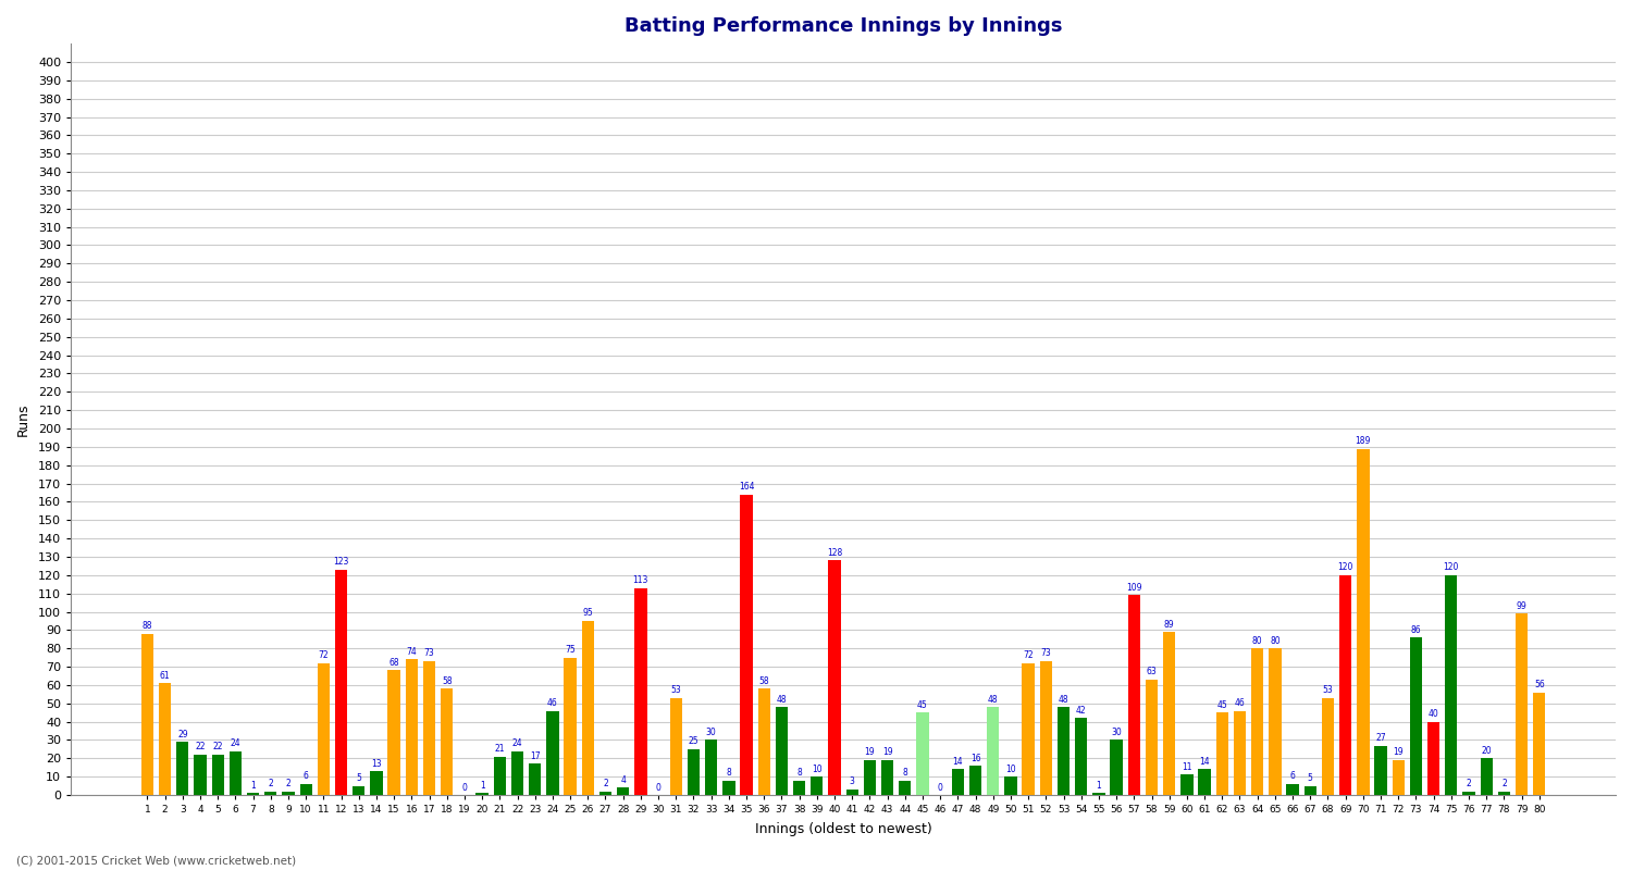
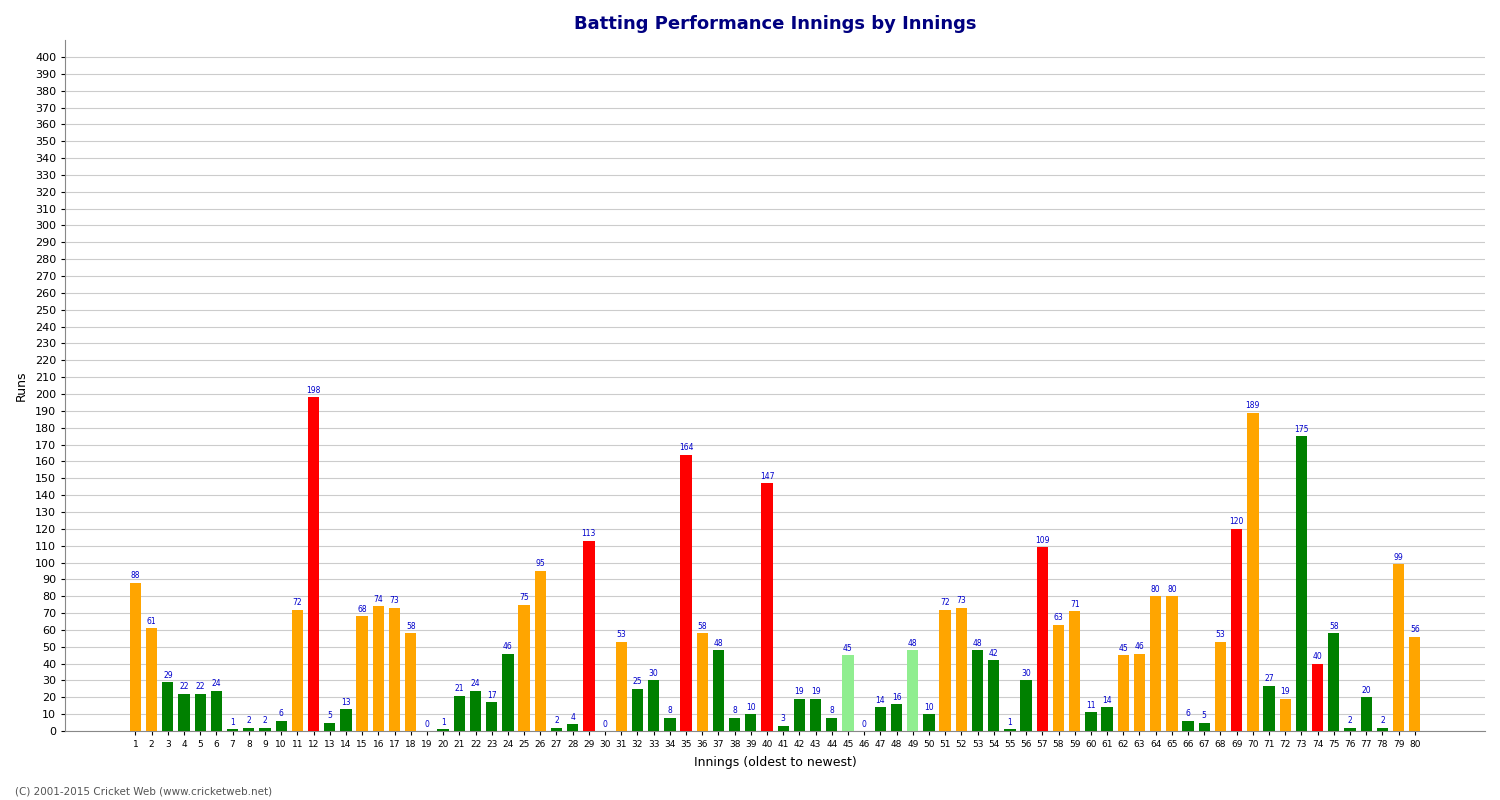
12: 123 -> 198
40: 128 -> 147
59: 89 -> 71
73: 86 -> 175
75: 120 -> 58
